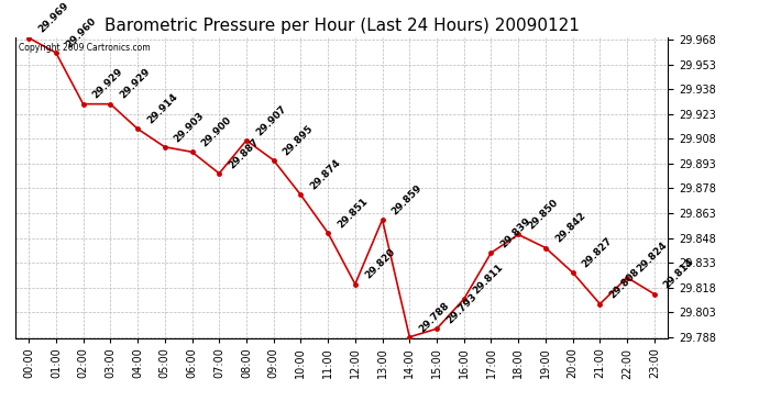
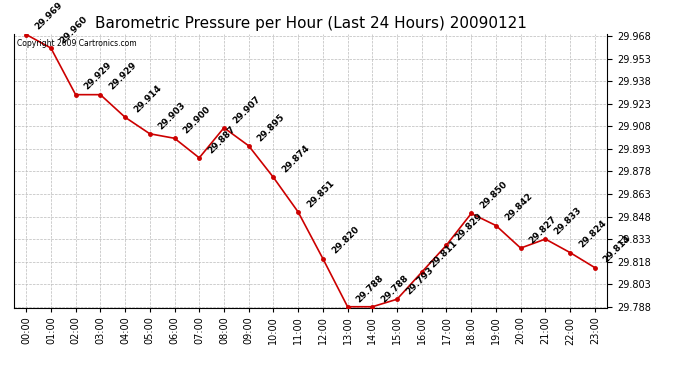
13:00: 29.859 -> 29.788
17:00: 29.839 -> 29.829
21:00: 29.808 -> 29.833
